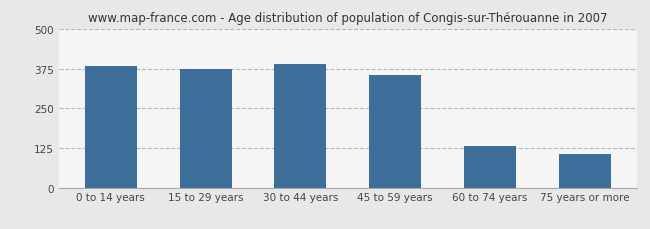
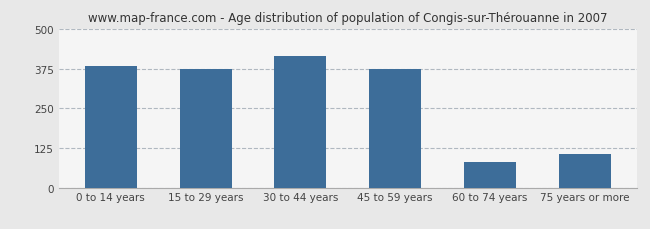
30 to 44 years: 390 -> 415
45 to 59 years: 355 -> 375
60 to 74 years: 130 -> 80
